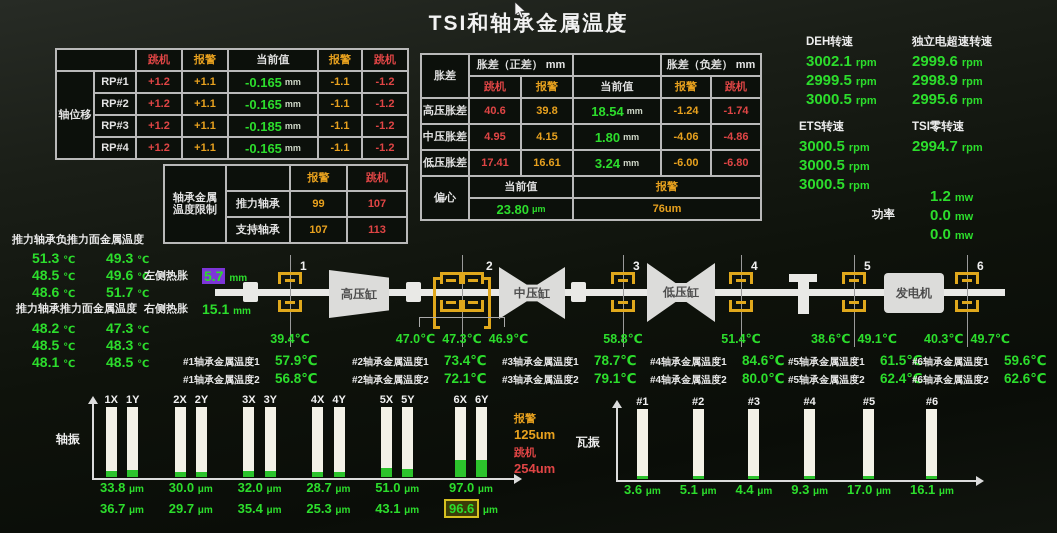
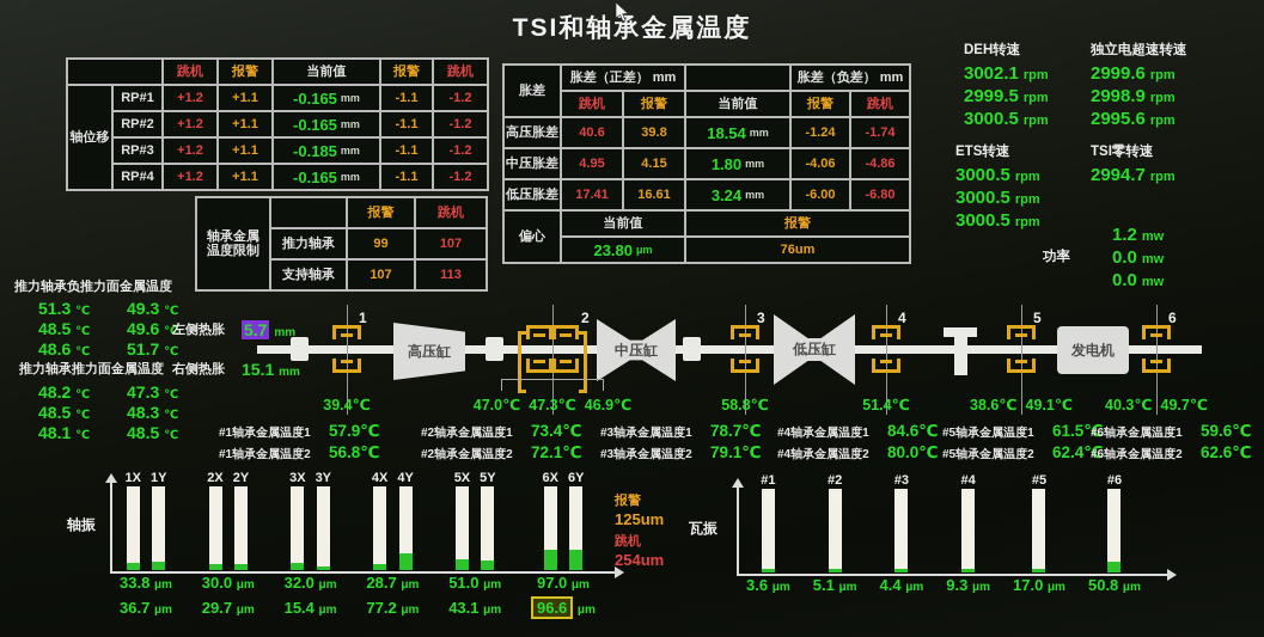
轴振/3Y: 35.4 -> 15.4
轴振/4Y: 25.3 -> 77.2
瓦振/#6: 16.1 -> 50.8
